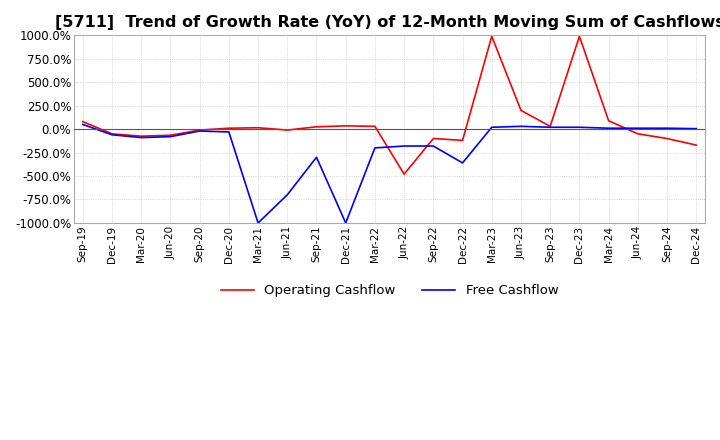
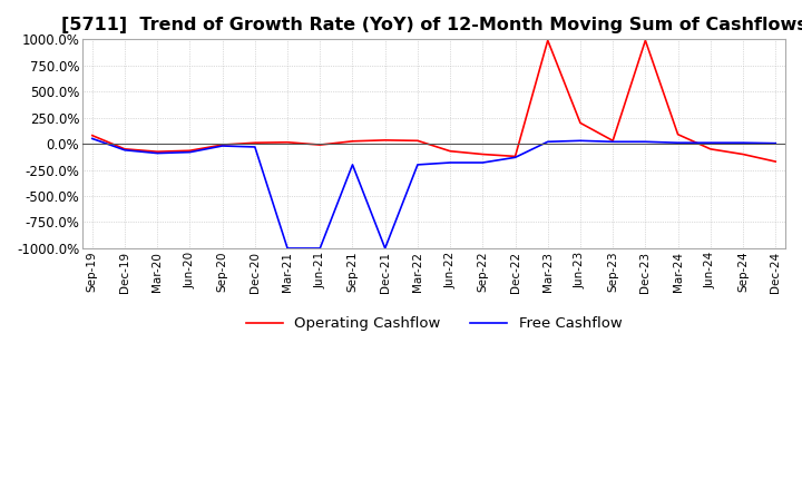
Free Cashflow/Jun-21: -700% -> -1000%
Free Cashflow/Sep-21: -300% -> -200%
Operating Cashflow/Jun-22: -480% -> -70%
Free Cashflow/Dec-22: -360% -> -130%
